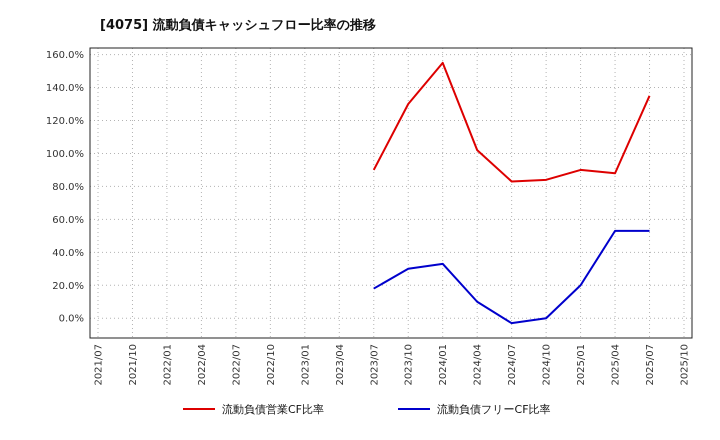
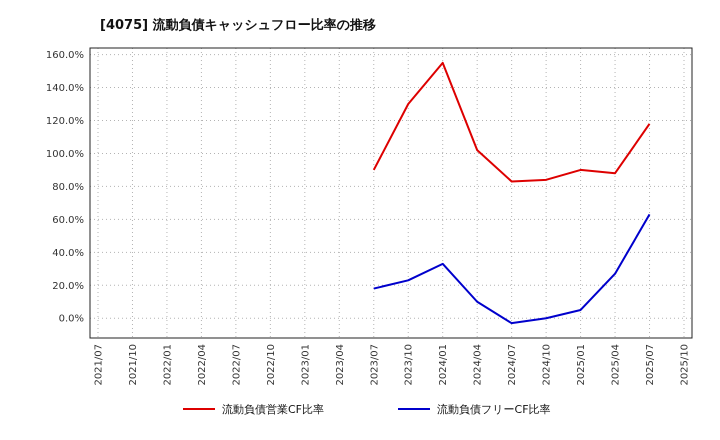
流動負債フリーCF比率/2023/10: 30% -> 23%
流動負債フリーCF比率/2025/01: 20% -> 5%
流動負債フリーCF比率/2025/04: 53% -> 27%
流動負債営業CF比率/2025/07: 135% -> 118%
流動負債フリーCF比率/2025/07: 53% -> 63%
